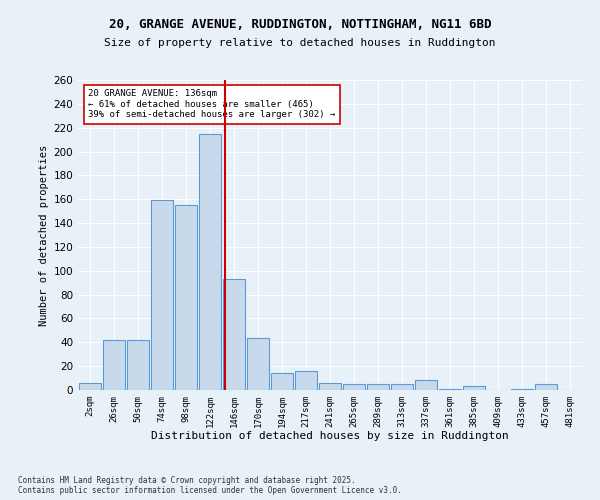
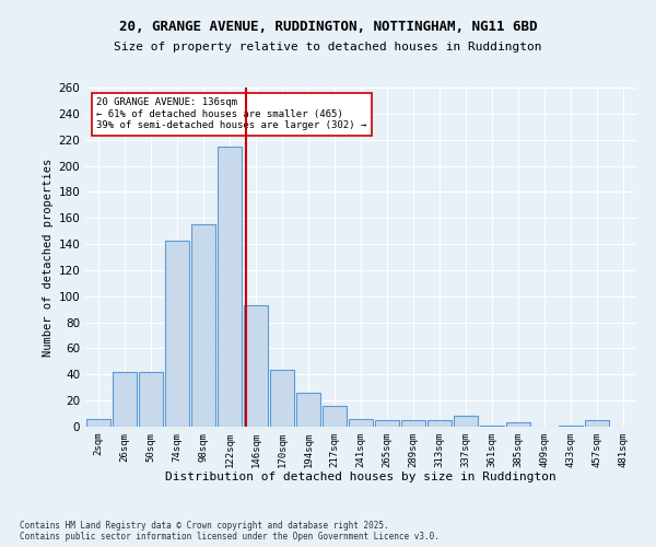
74sqm: 159 -> 143
194sqm: 14 -> 26
